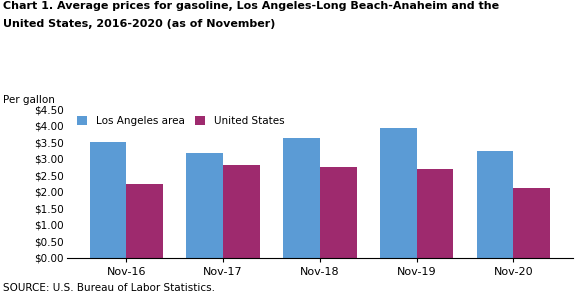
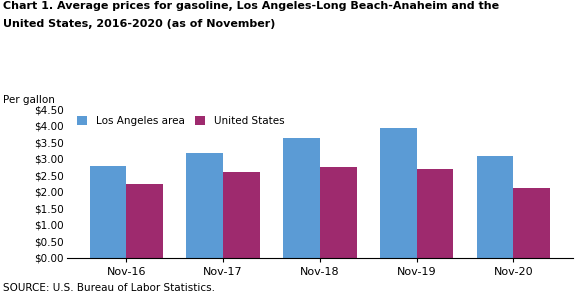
Los Angeles area/Nov-16: $3.50 -> $2.78
United States/Nov-17: $2.80 -> $2.61
Los Angeles area/Nov-20: $3.25 -> $3.08
